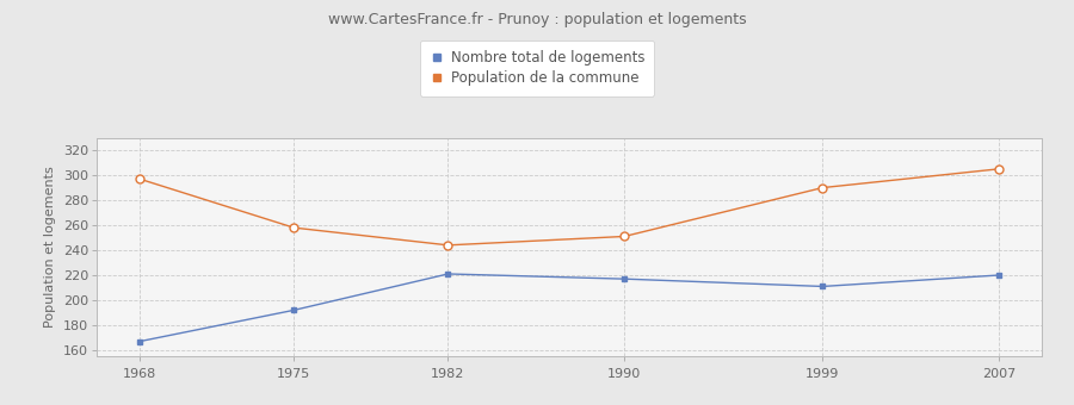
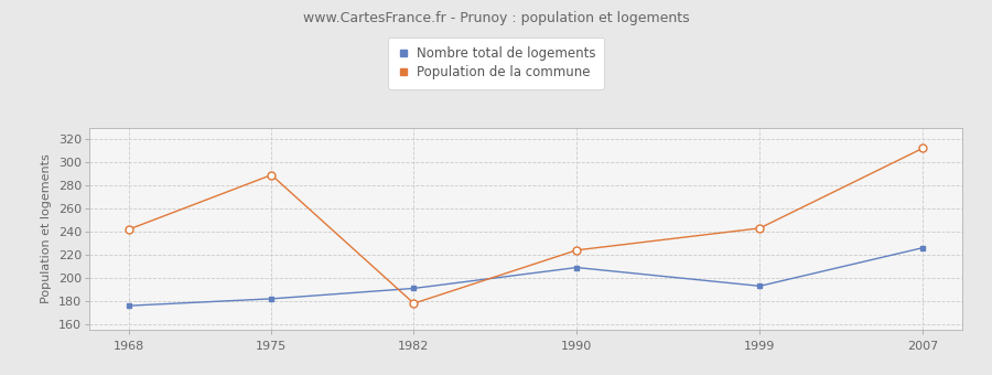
Nombre total de logements/1968: 167 -> 176
Population de la commune/1968: 297 -> 242
Nombre total de logements/1975: 192 -> 182
Population de la commune/1975: 258 -> 289
Nombre total de logements/1982: 221 -> 191
Population de la commune/1982: 244 -> 178
Nombre total de logements/1990: 217 -> 209
Population de la commune/1990: 251 -> 224
Nombre total de logements/1999: 211 -> 193
Population de la commune/1999: 290 -> 243
Nombre total de logements/2007: 220 -> 226
Population de la commune/2007: 305 -> 312
